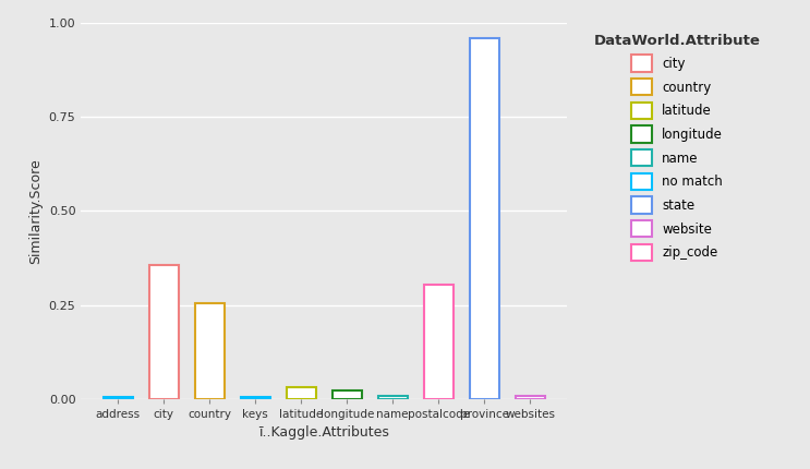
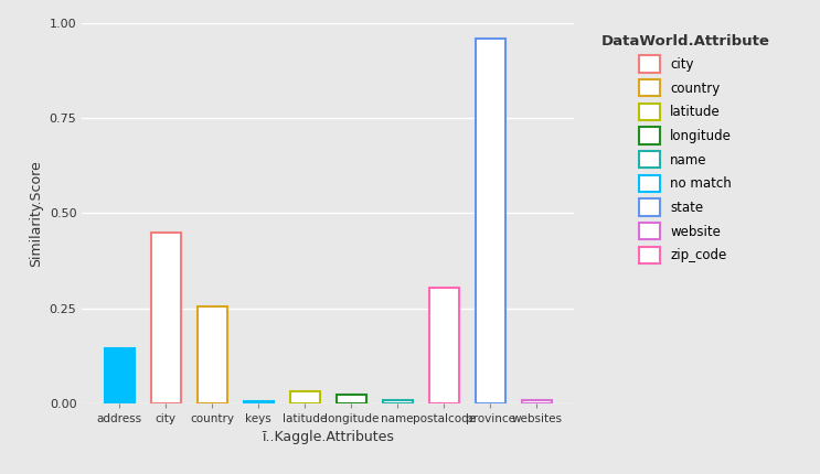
address: 0.004 -> 0.145
city: 0.355 -> 0.450
